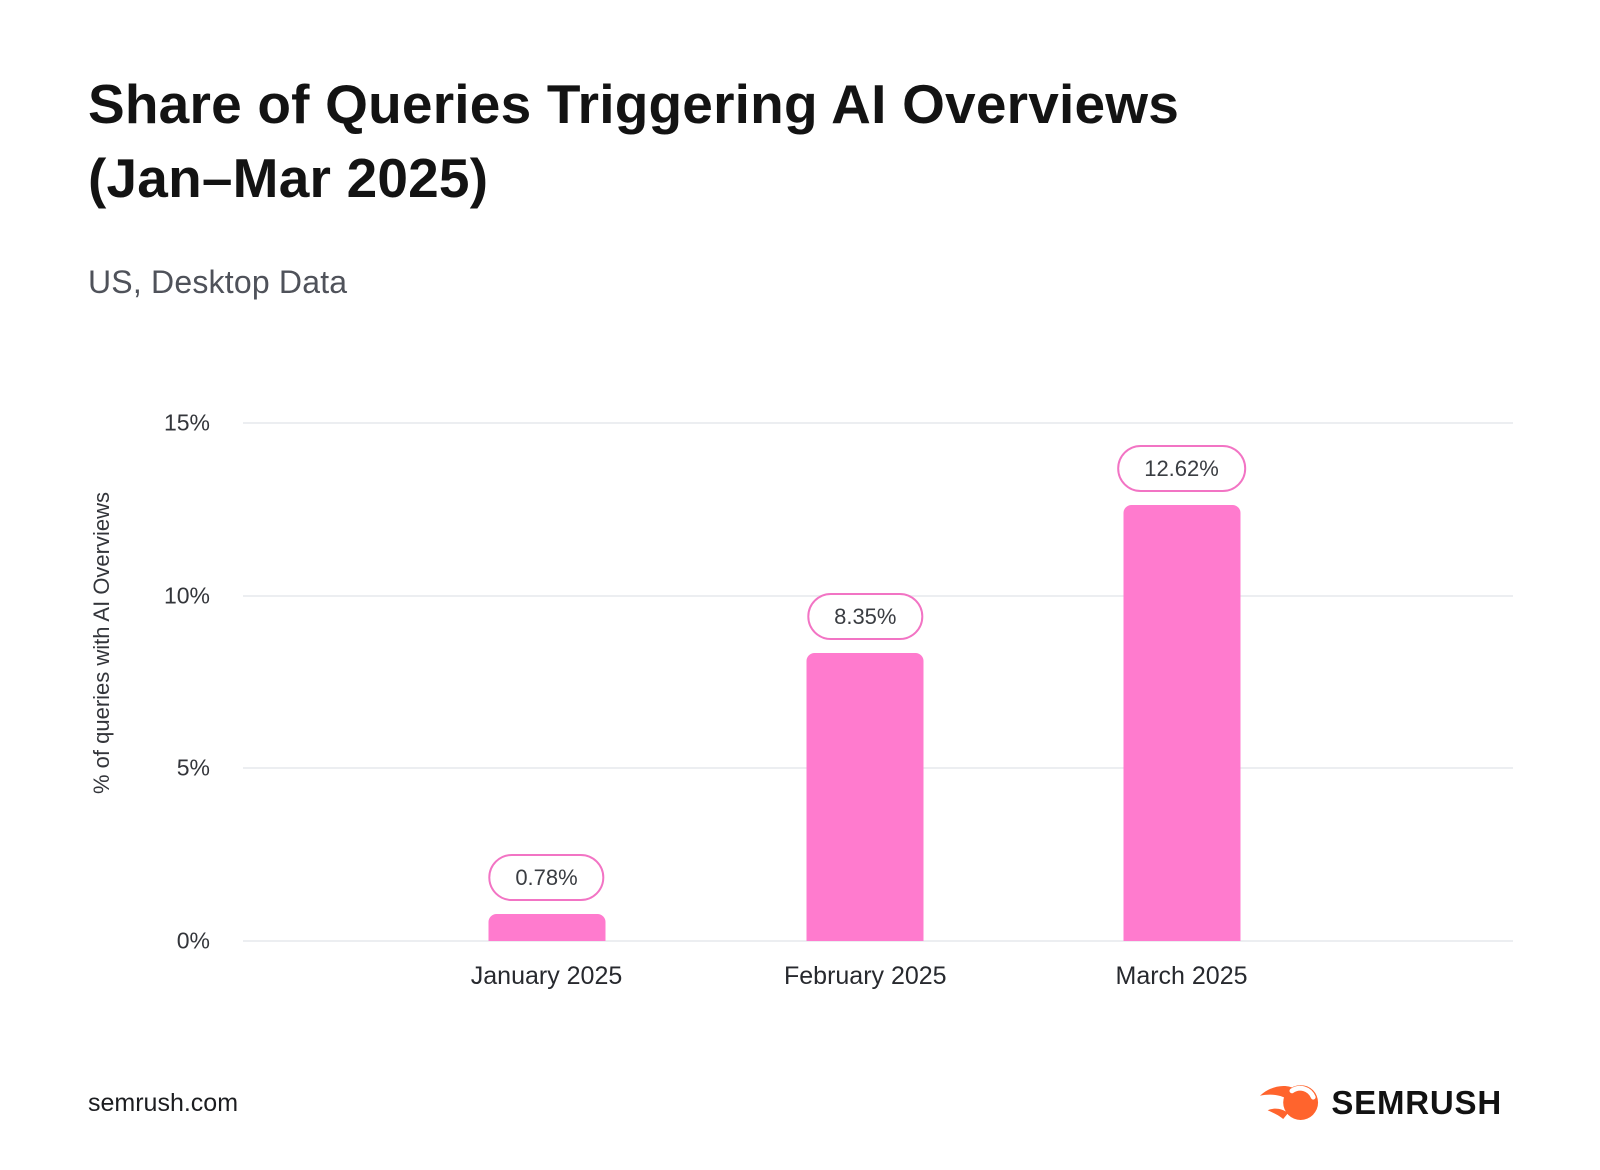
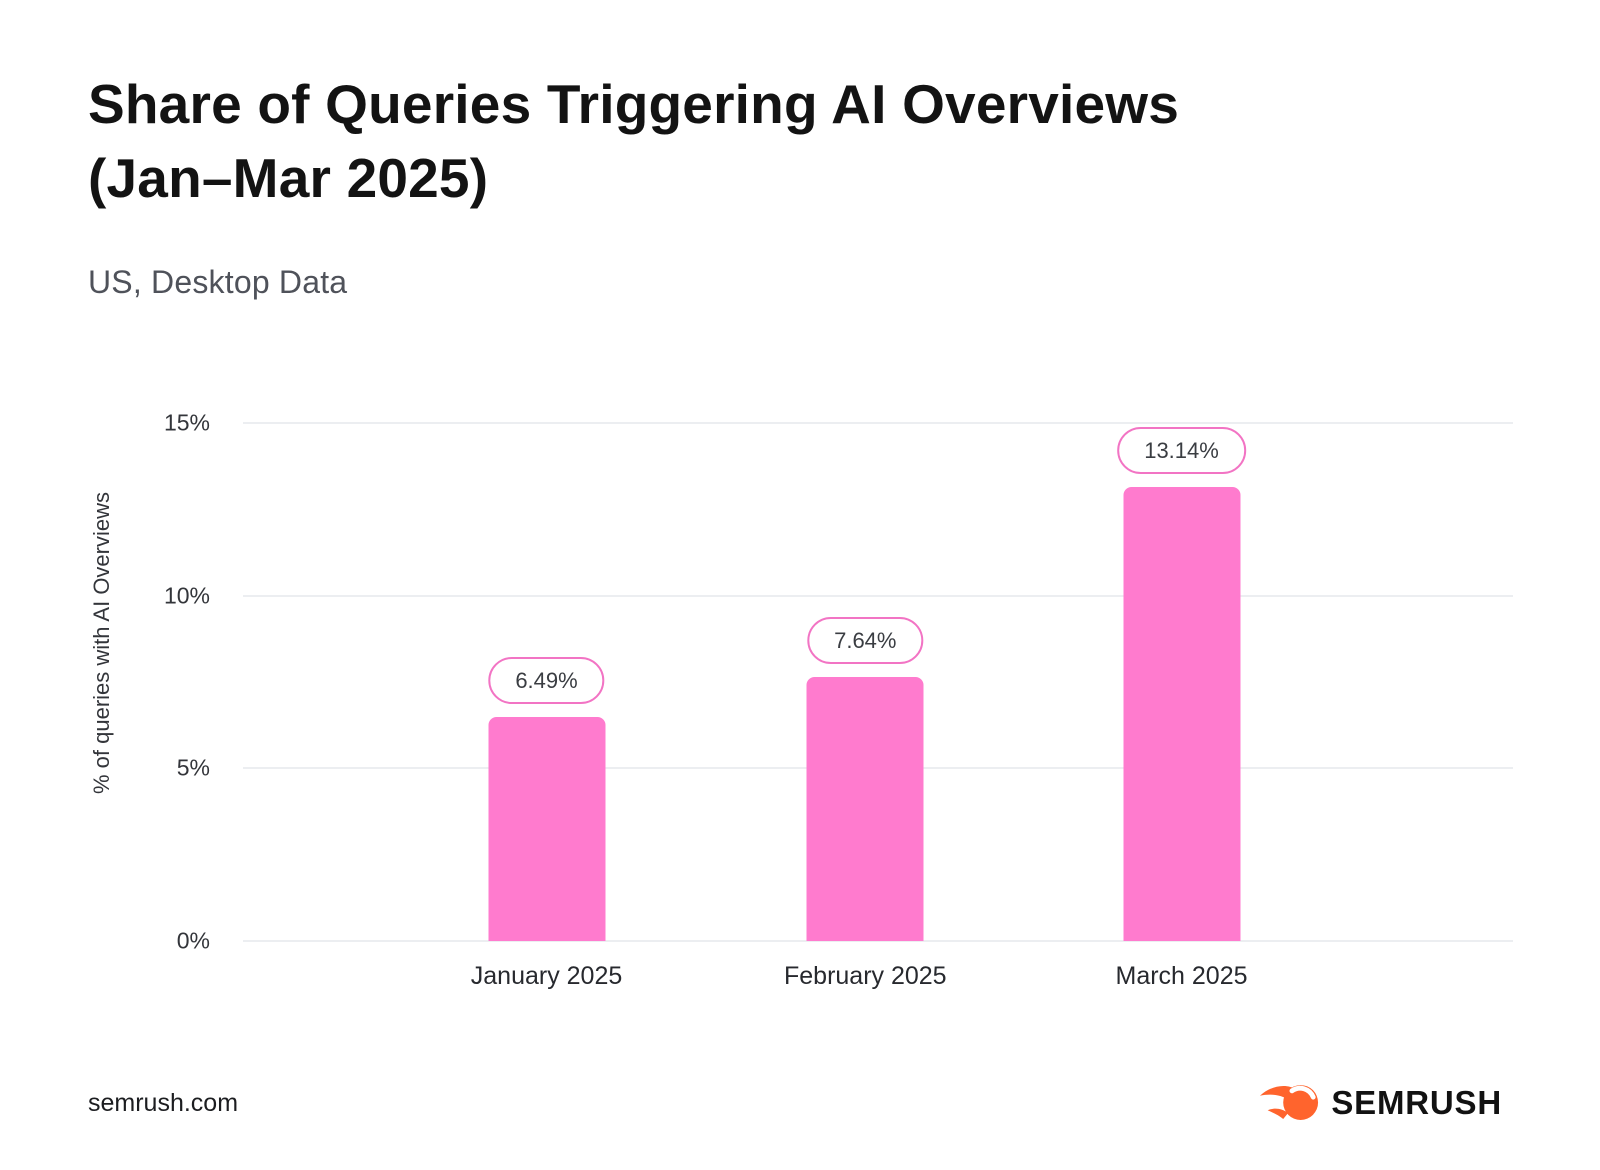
January 2025: 0.78% -> 6.49%
February 2025: 8.35% -> 7.64%
March 2025: 12.62% -> 13.14%
